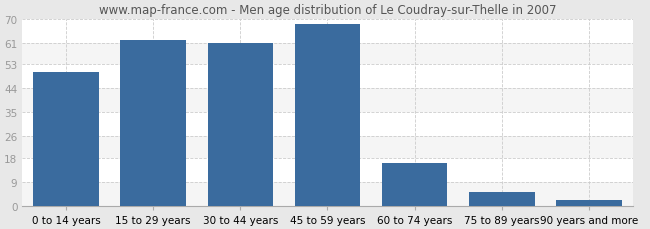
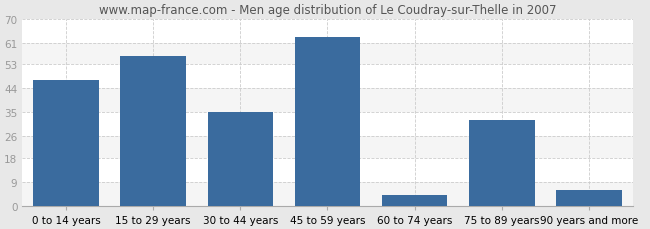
0 to 14 years: 50 -> 47
15 to 29 years: 62 -> 56
30 to 44 years: 61 -> 35
45 to 59 years: 68 -> 63
60 to 74 years: 16 -> 4
75 to 89 years: 5 -> 32
90 years and more: 2 -> 6
